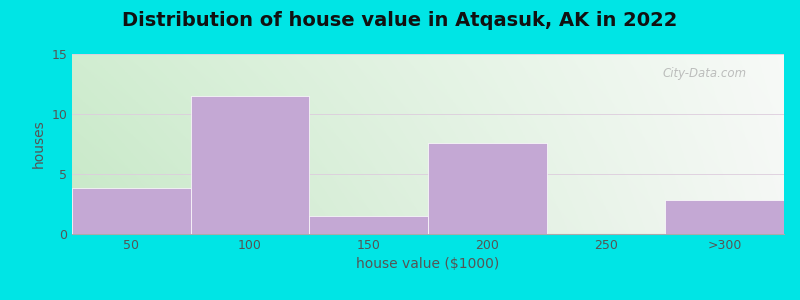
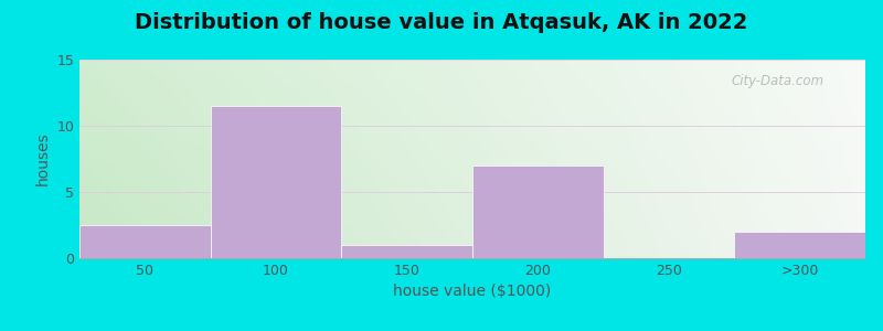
50: 3.8 -> 2.5
150: 1.5 -> 1.0
200: 7.6 -> 7.0
>300: 2.8 -> 2.0
